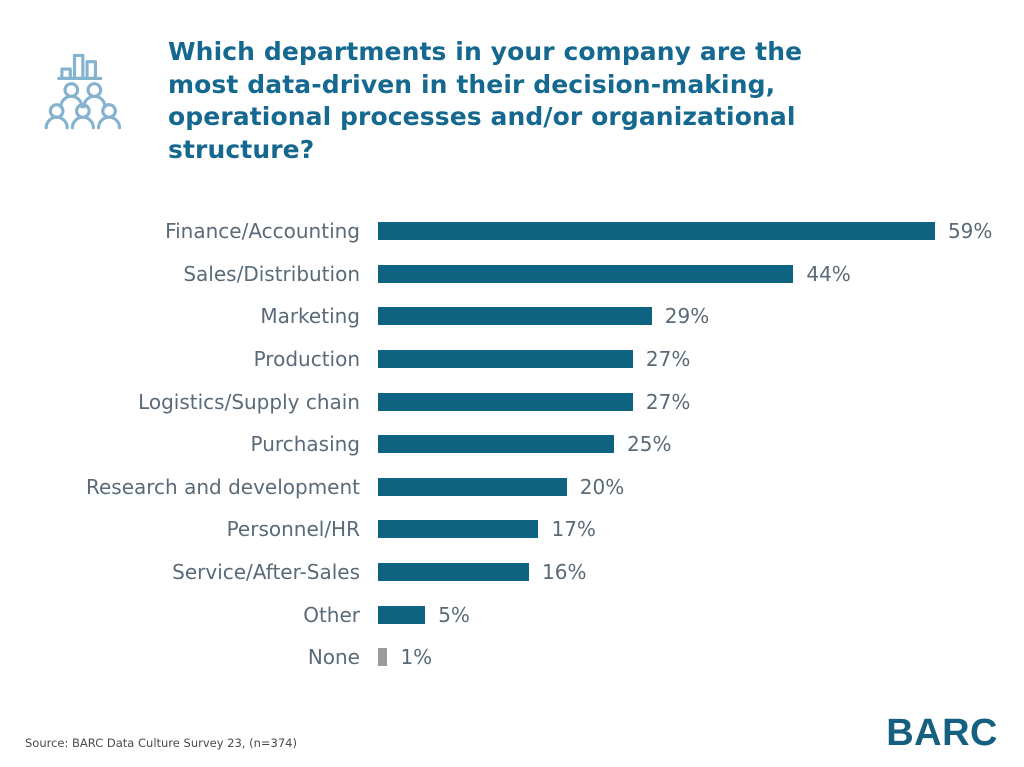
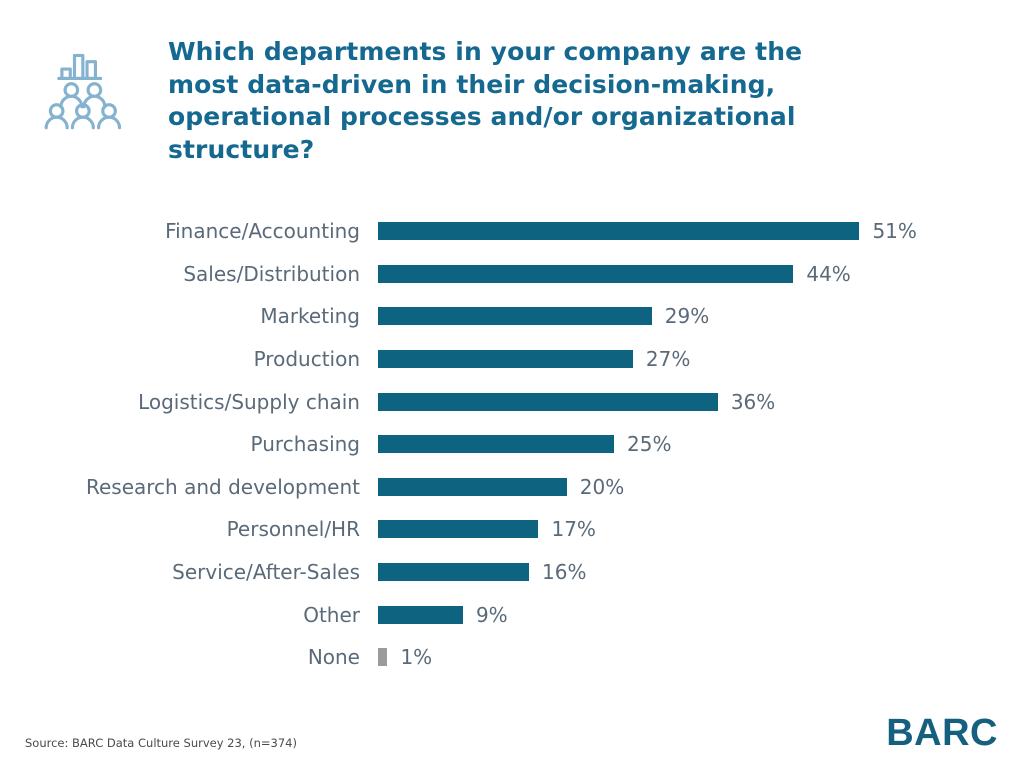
Finance/Accounting: 59% -> 51%
Logistics/Supply chain: 27% -> 36%
Other: 5% -> 9%
